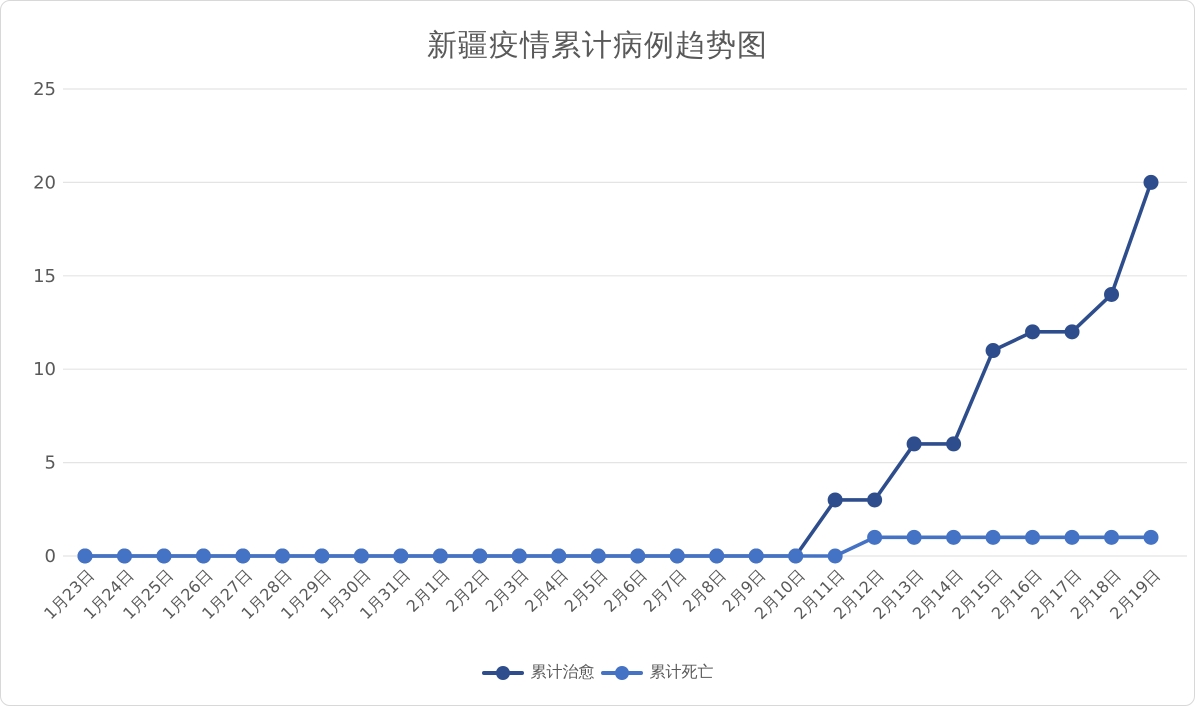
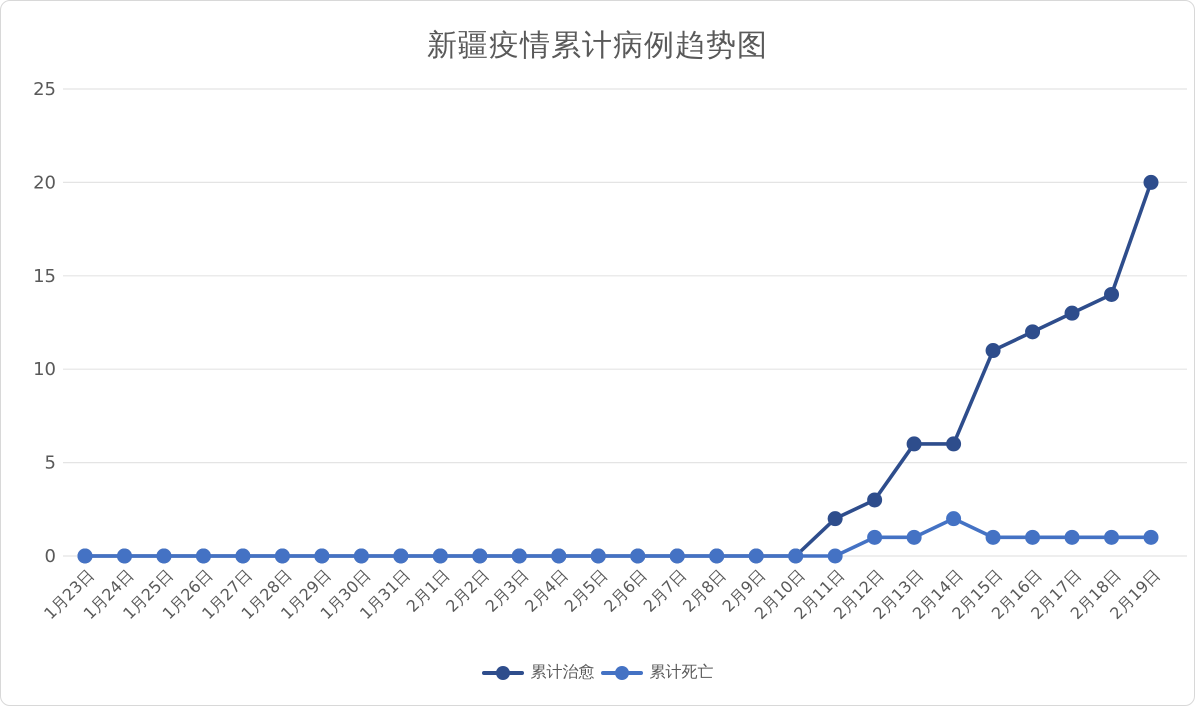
累计治愈/2月11日: 3 -> 2
累计死亡/2月14日: 1 -> 2
累计治愈/2月17日: 12 -> 13
